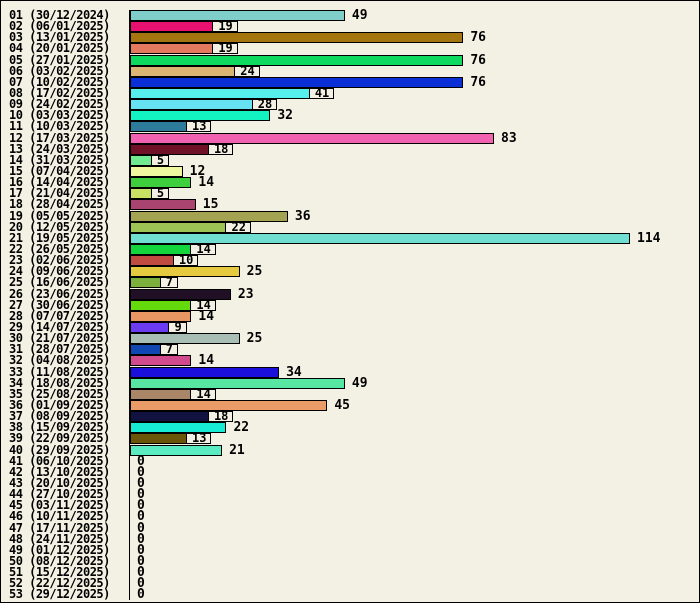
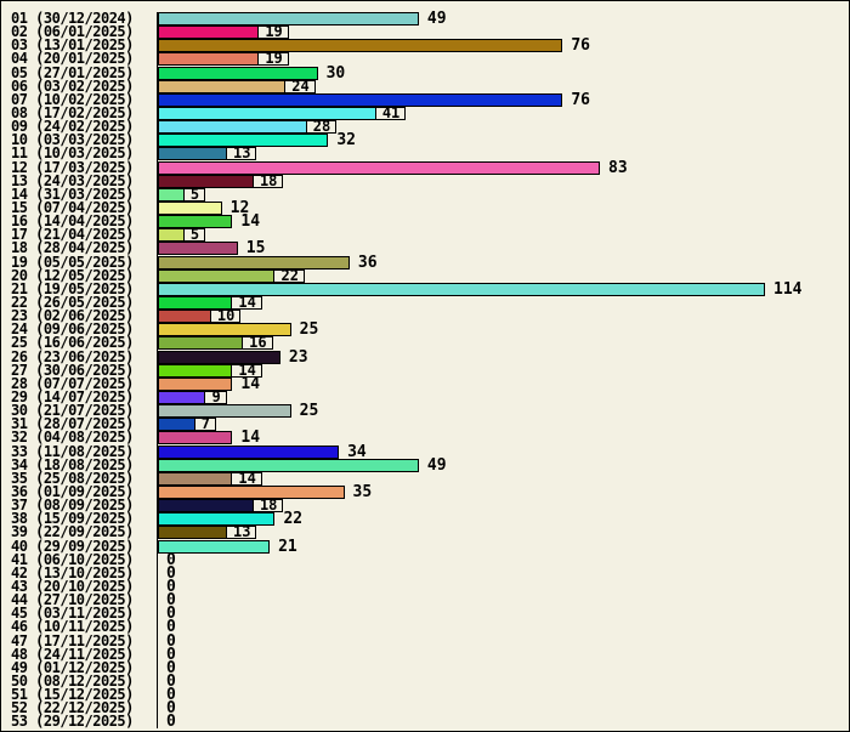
05 (27/01/2025): 76 -> 30
25 (16/06/2025): 7 -> 16
36 (01/09/2025): 45 -> 35
